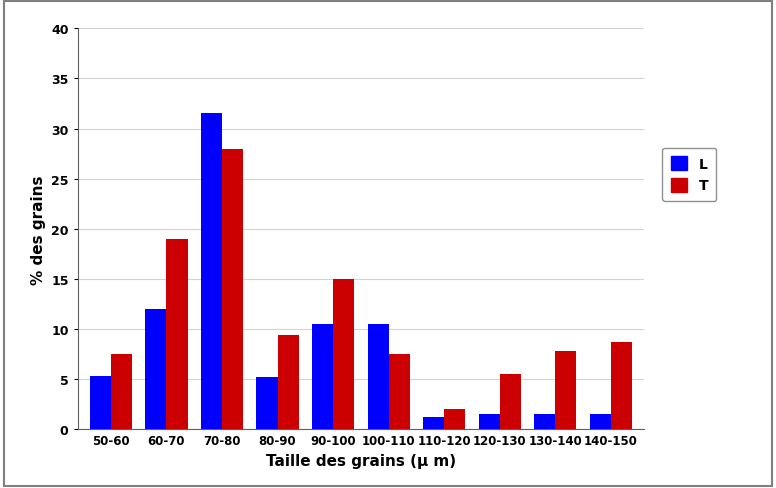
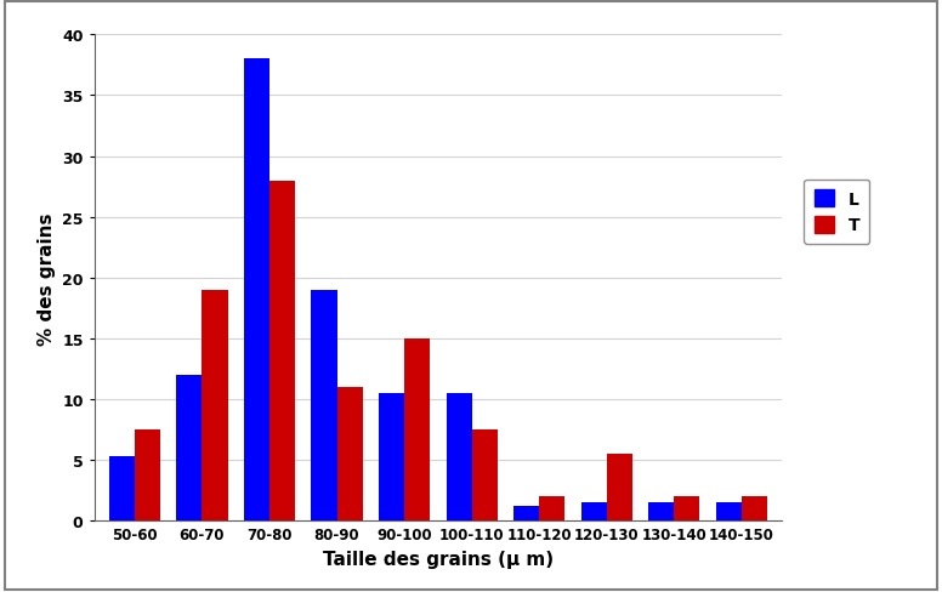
L/70-80: 31.6 -> 38.0
L/80-90: 5.2 -> 19.0
T/80-90: 9.4 -> 11.0
T/130-140: 7.8 -> 2.0
T/140-150: 8.7 -> 2.0
